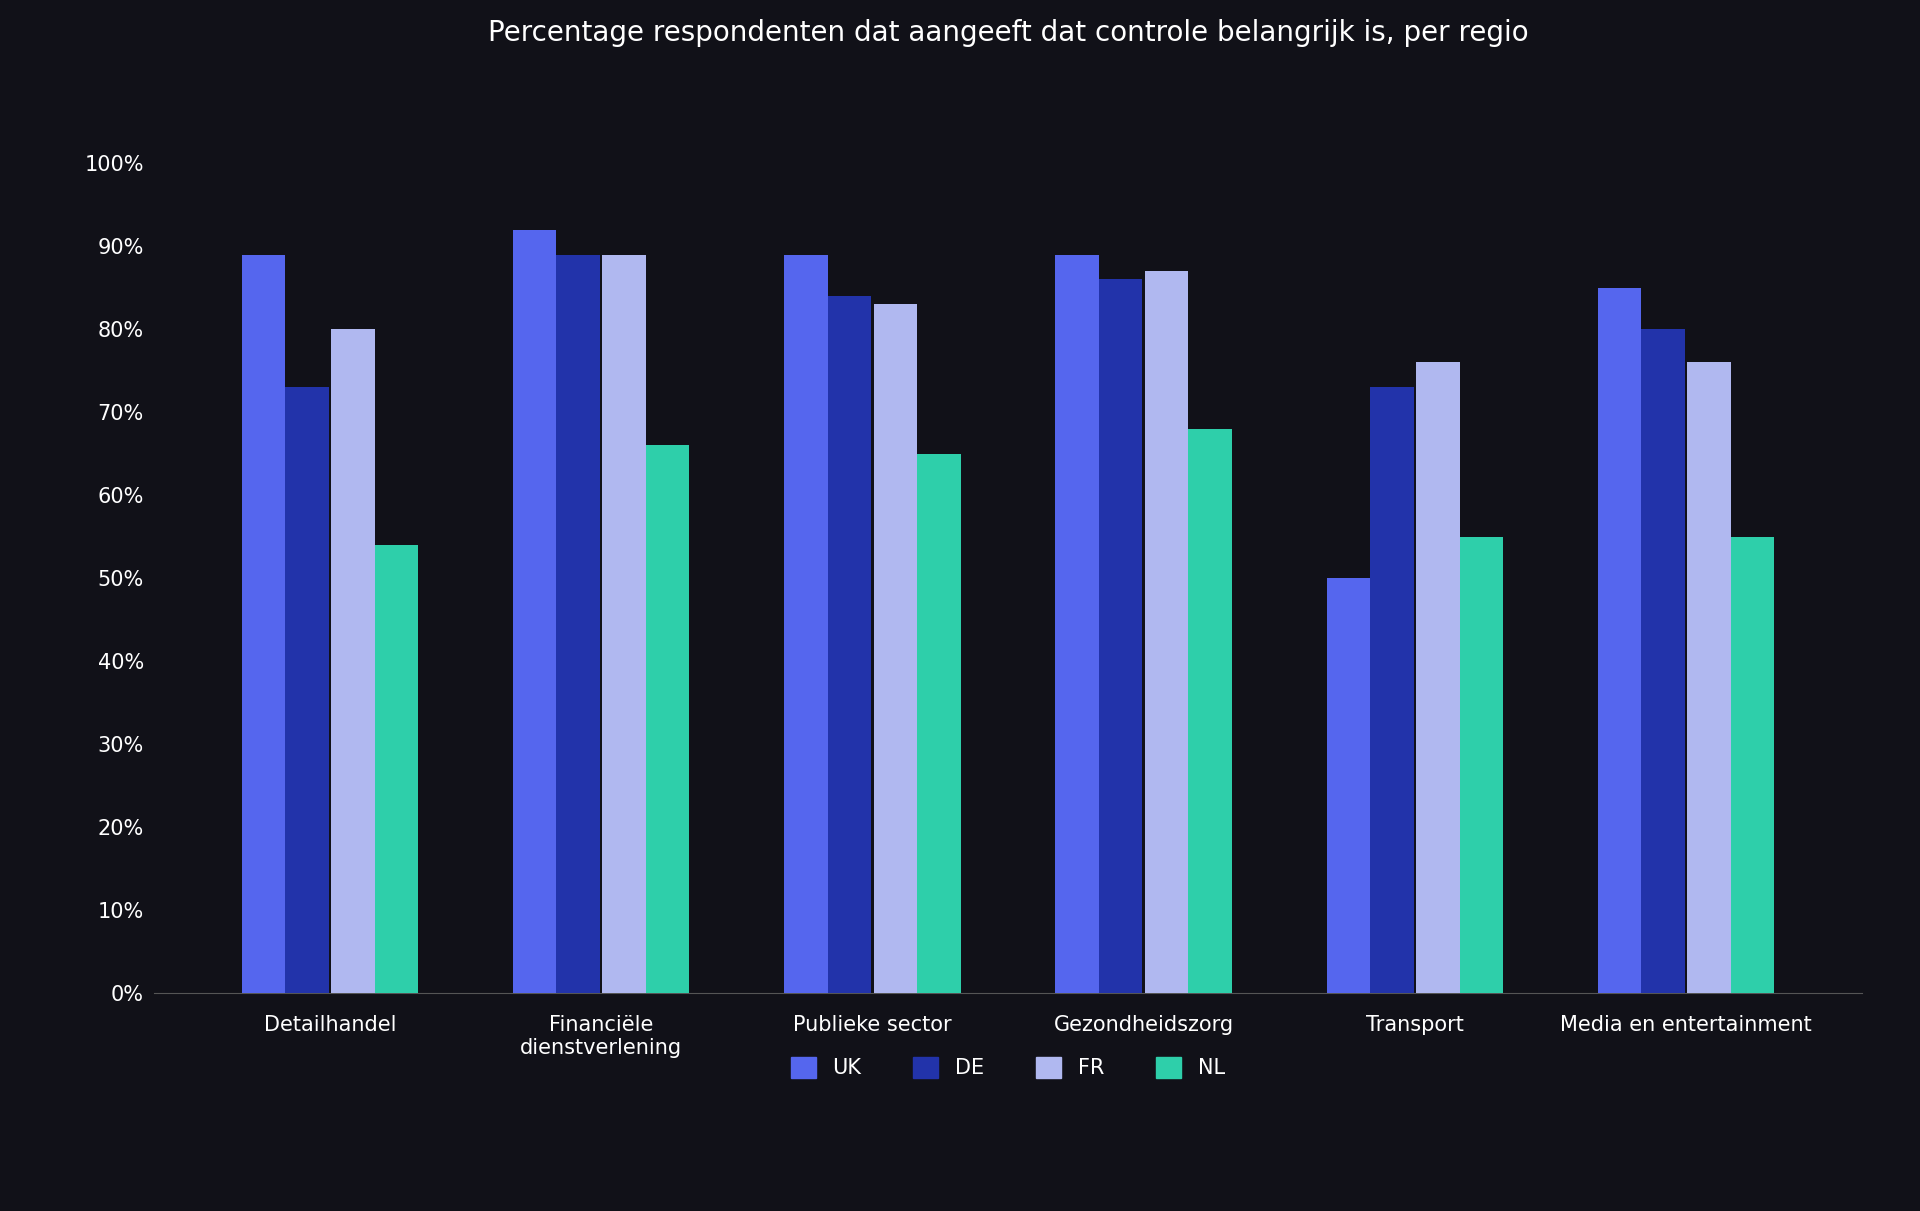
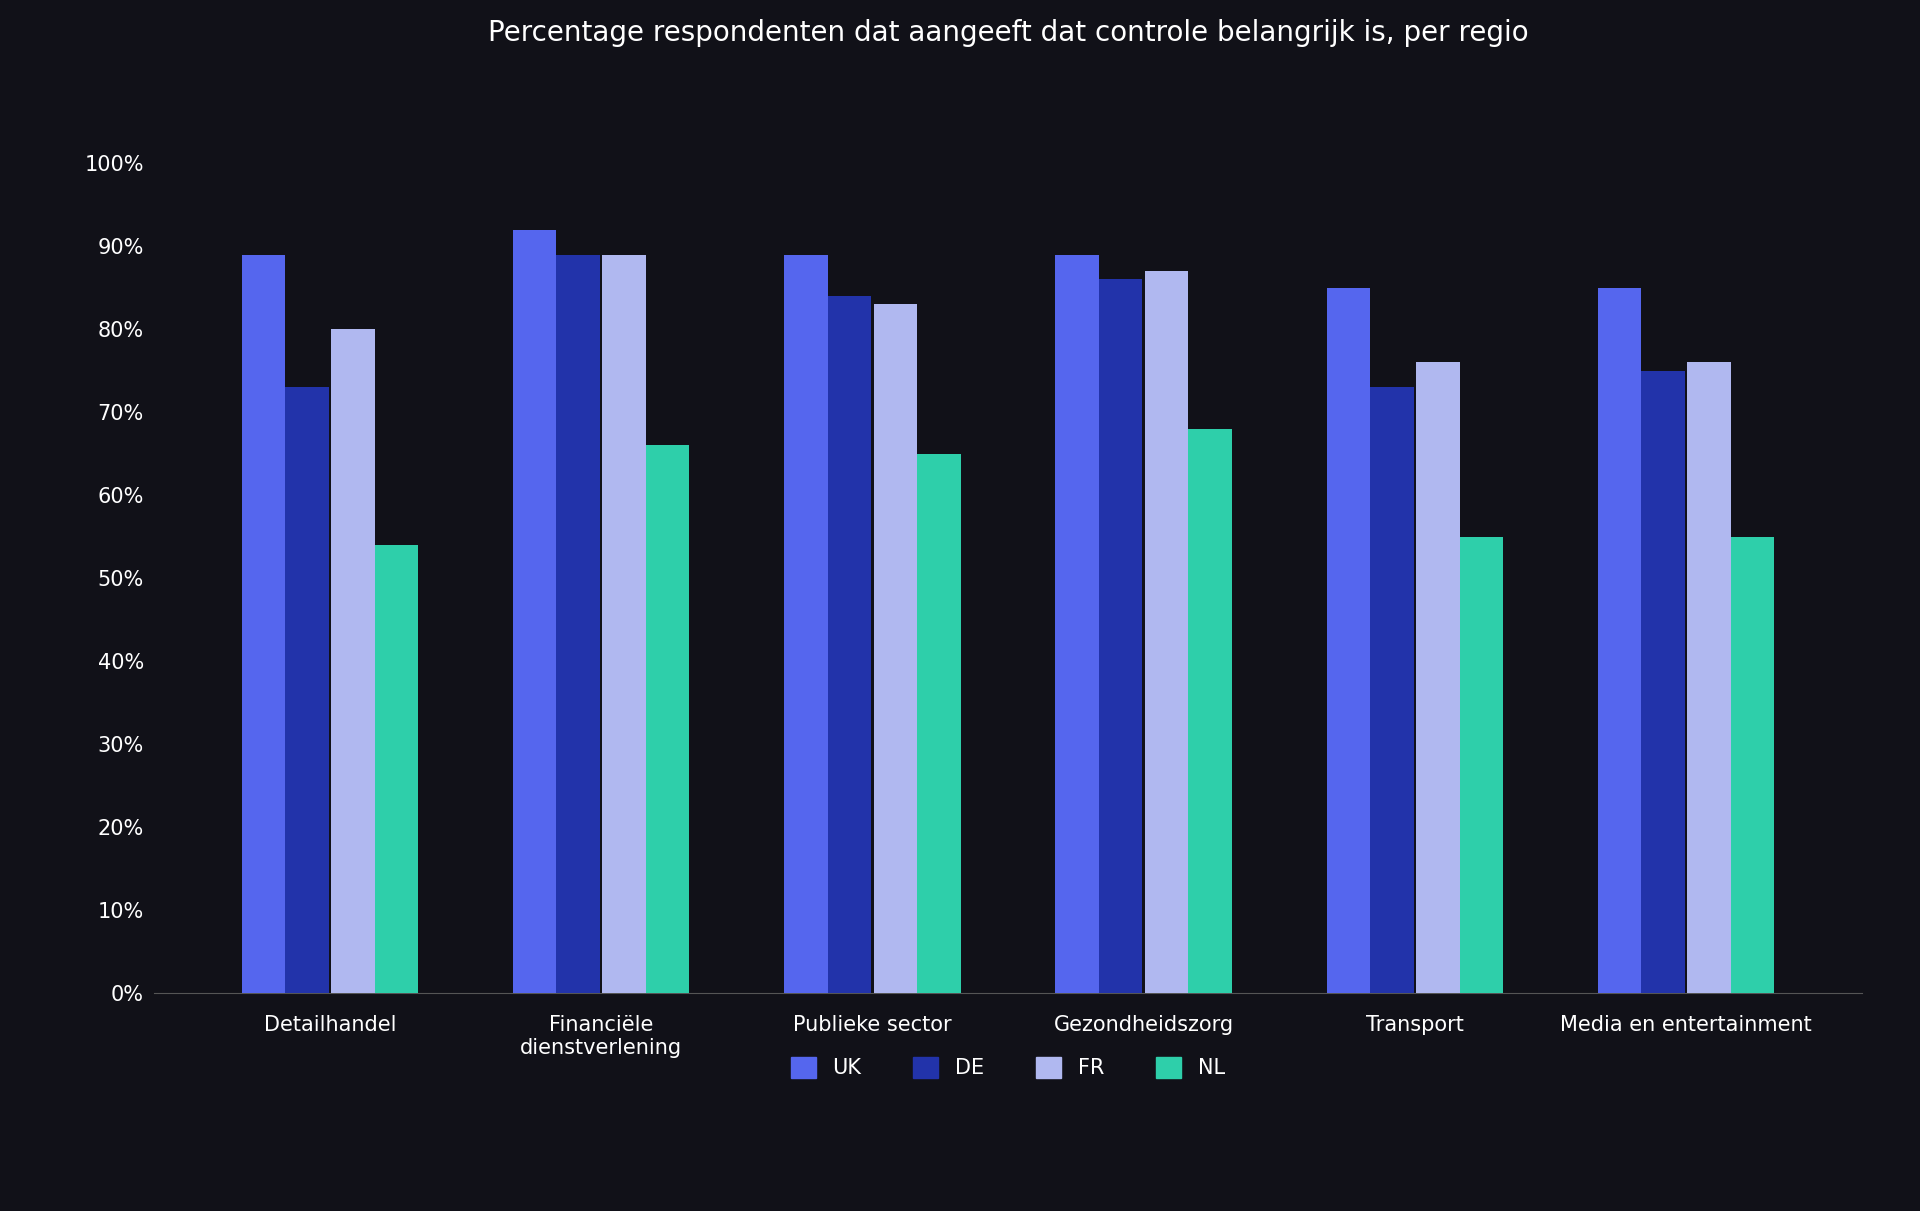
UK/Transport: 50% -> 85%
DE/Media en entertainment: 80% -> 75%
